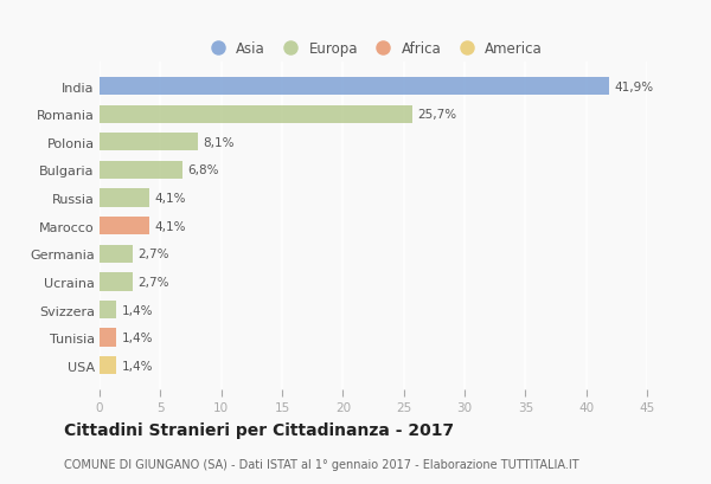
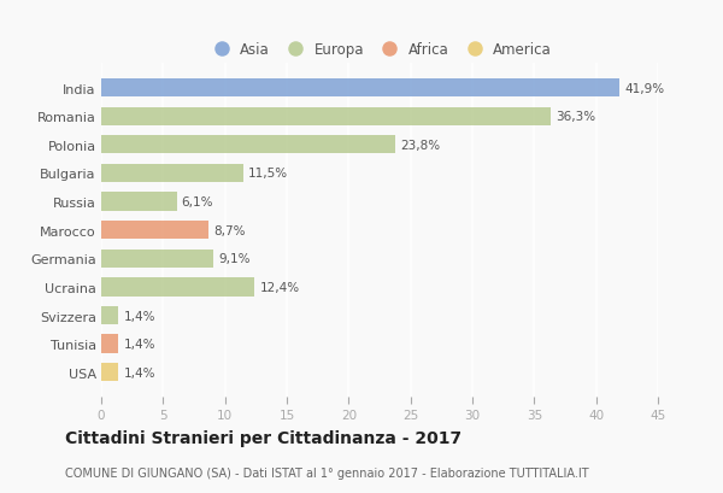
Romania: 25,7% -> 36,3%
Polonia: 8,1% -> 23,8%
Bulgaria: 6,8% -> 11,5%
Russia: 4,1% -> 6,1%
Marocco: 4,1% -> 8,7%
Germania: 2,7% -> 9,1%
Ucraina: 2,7% -> 12,4%
